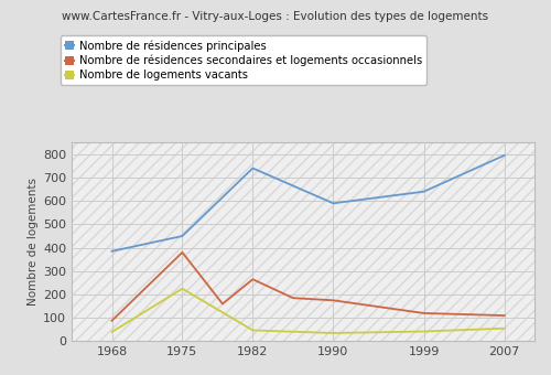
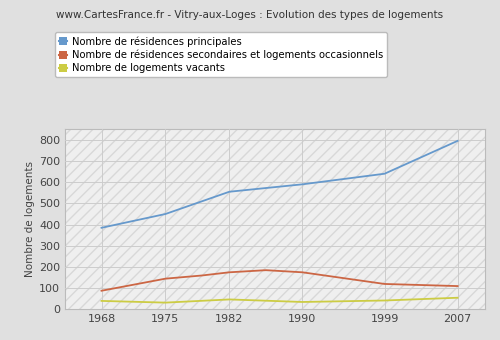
Nombre de logements vacants/1975: 225 -> 32
Nombre de résidences secondaires et logements occasionnels/1975: 380 -> 145
Nombre de résidences principales/1982: 740 -> 555
Nombre de résidences secondaires et logements occasionnels/1982: 265 -> 175
